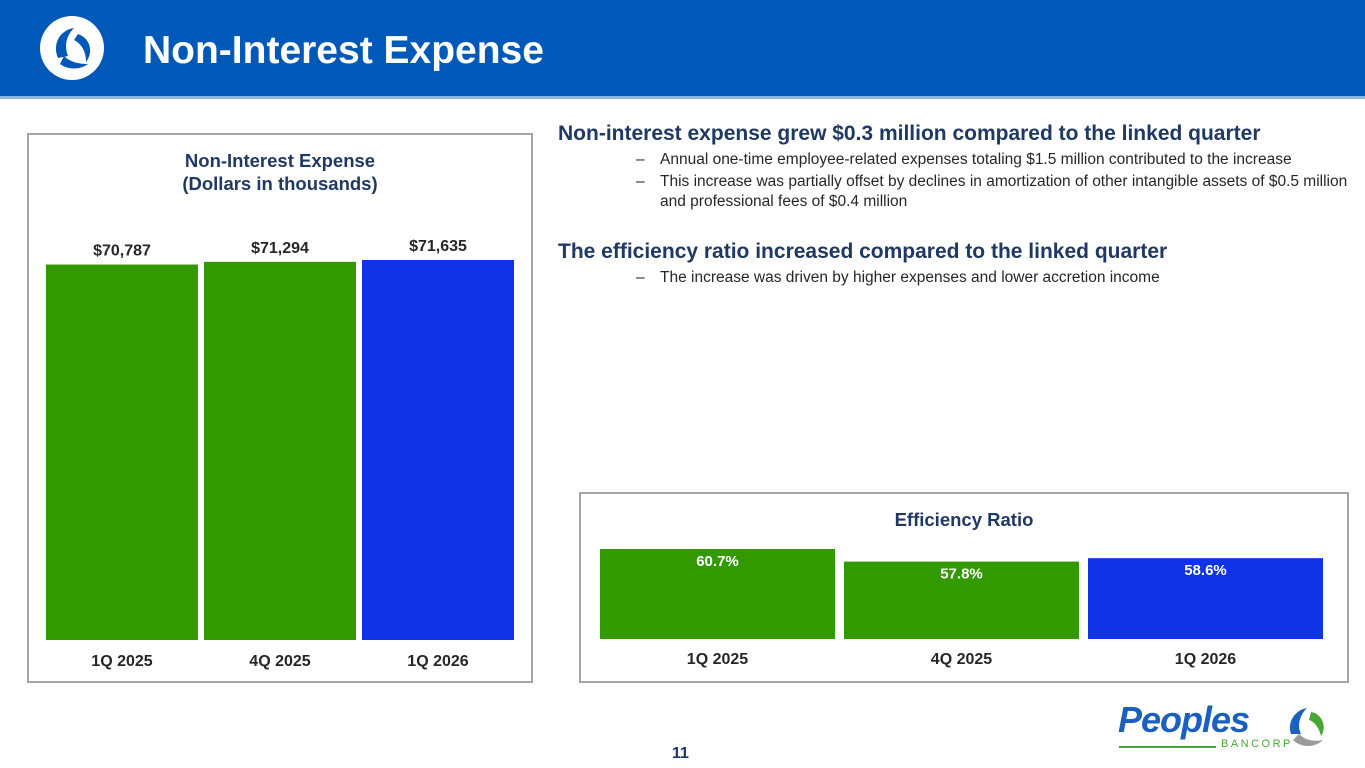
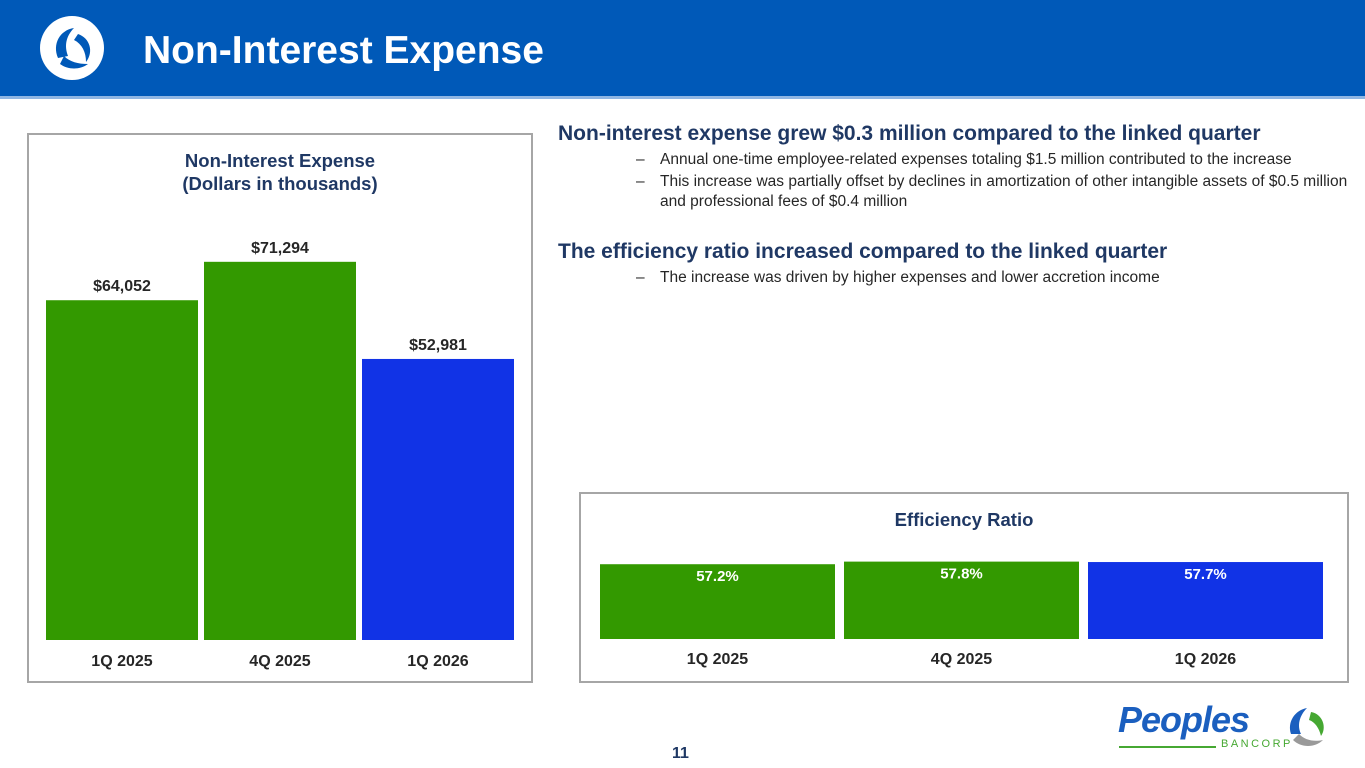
Non-Interest Expense/1Q 2025: $70,787 -> $64,052
Non-Interest Expense/1Q 2026: $71,635 -> $52,981
Efficiency Ratio/1Q 2025: 60.7% -> 57.2%
Efficiency Ratio/1Q 2026: 58.6% -> 57.7%
